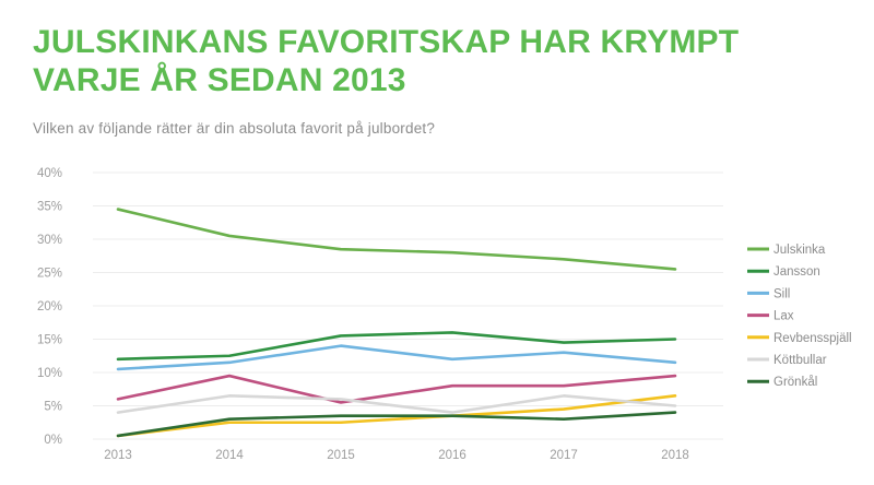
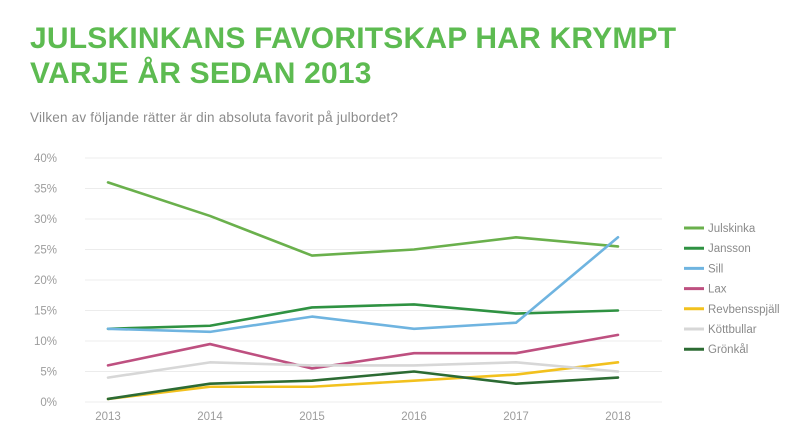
Julskinka/2013: 34% -> 36%
Sill/2013: 10% -> 12%
Julskinka/2015: 28% -> 24%
Julskinka/2016: 28% -> 25%
Köttbullar/2016: 4% -> 6%
Grönkål/2016: 4% -> 5%
Sill/2018: 12% -> 27%
Lax/2018: 10% -> 11%
